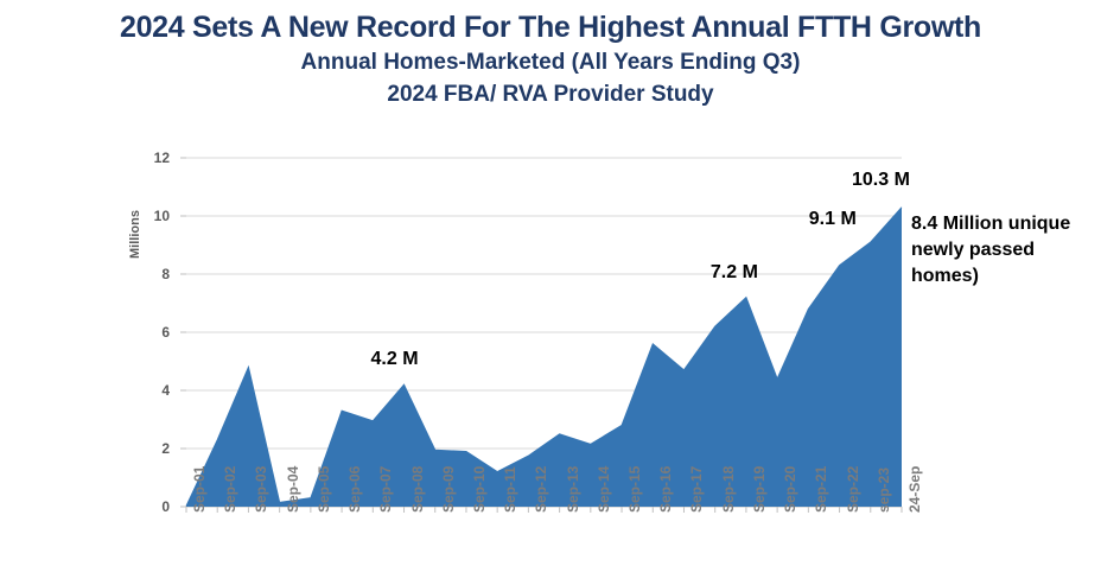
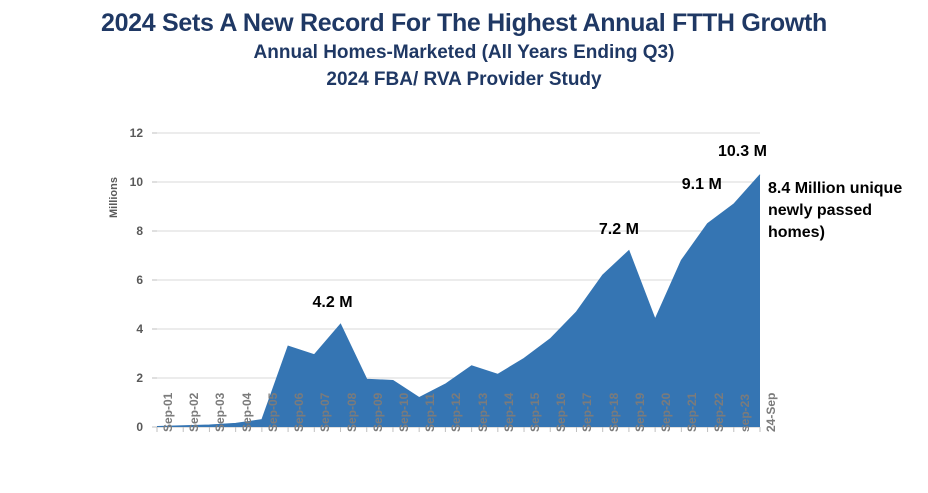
Sep-02: 2.3 -> 0.1
Sep-03: 4.8 -> 0.1
Sep-16: 5.6 -> 3.6
